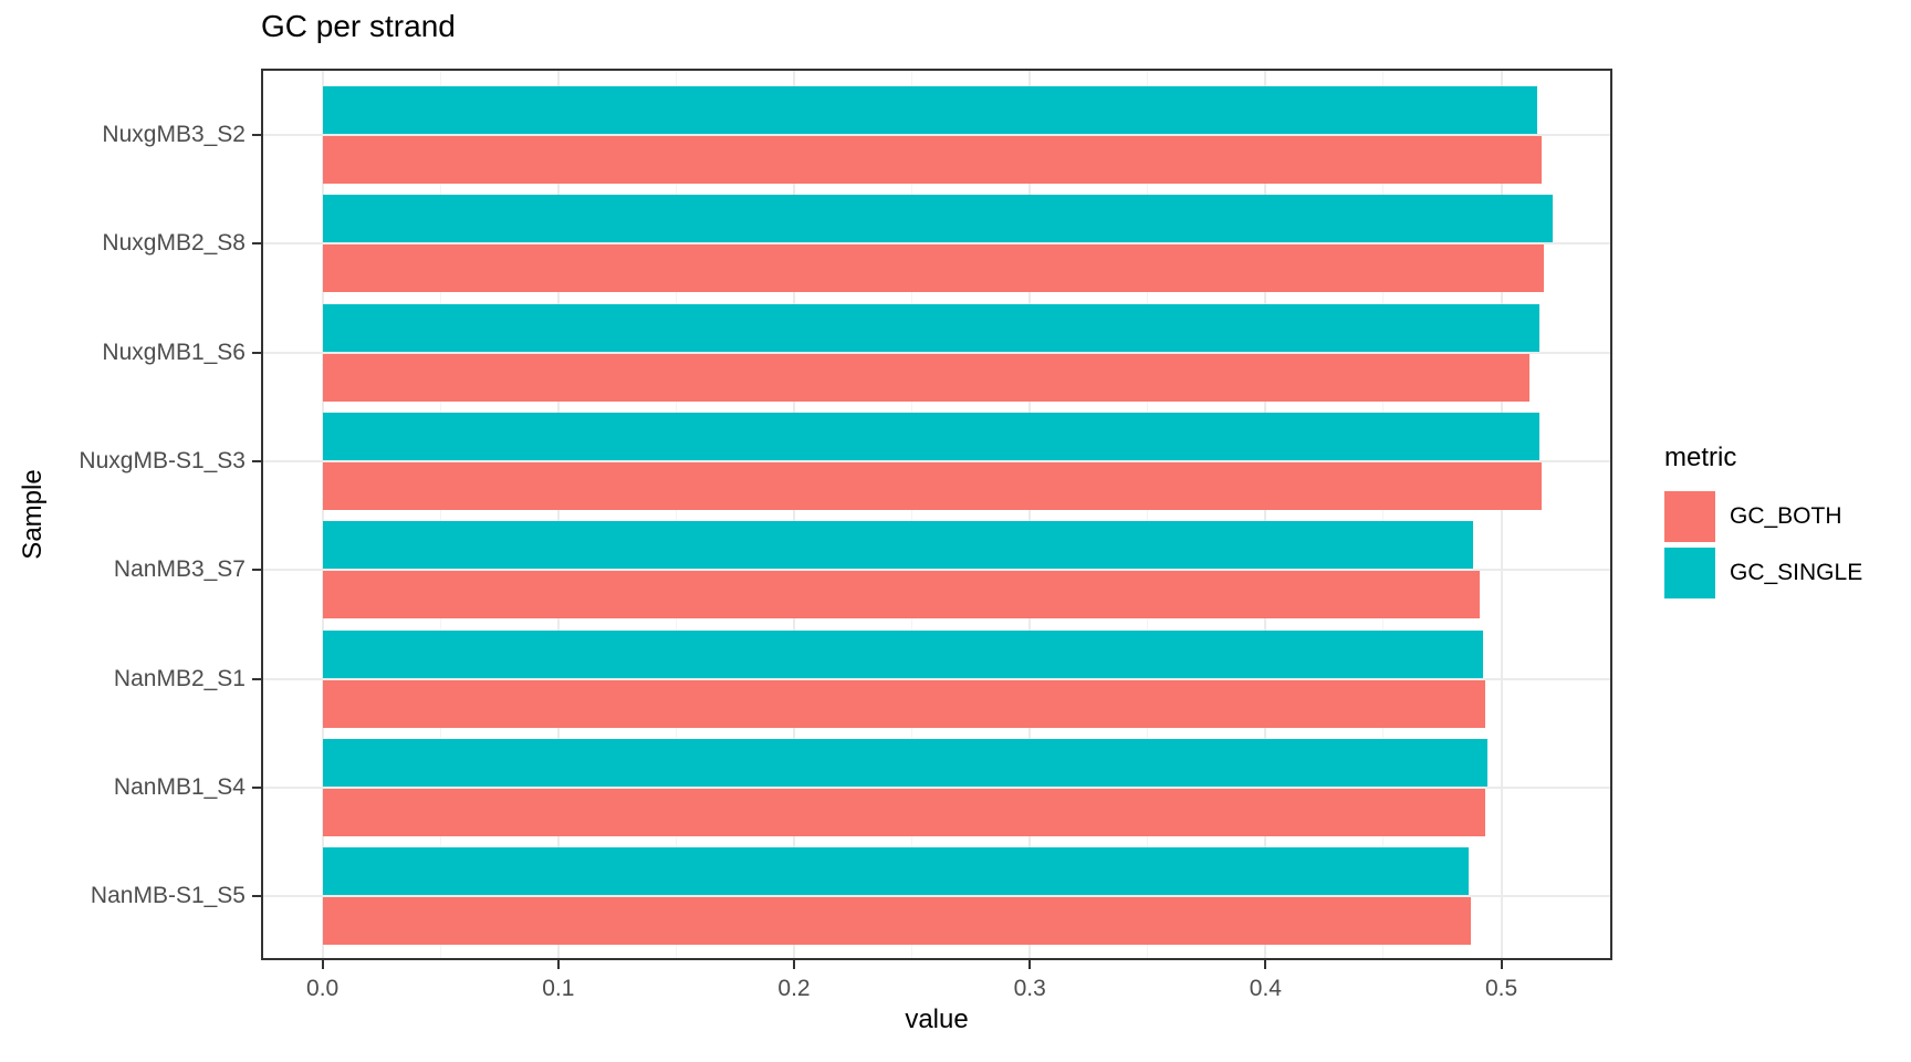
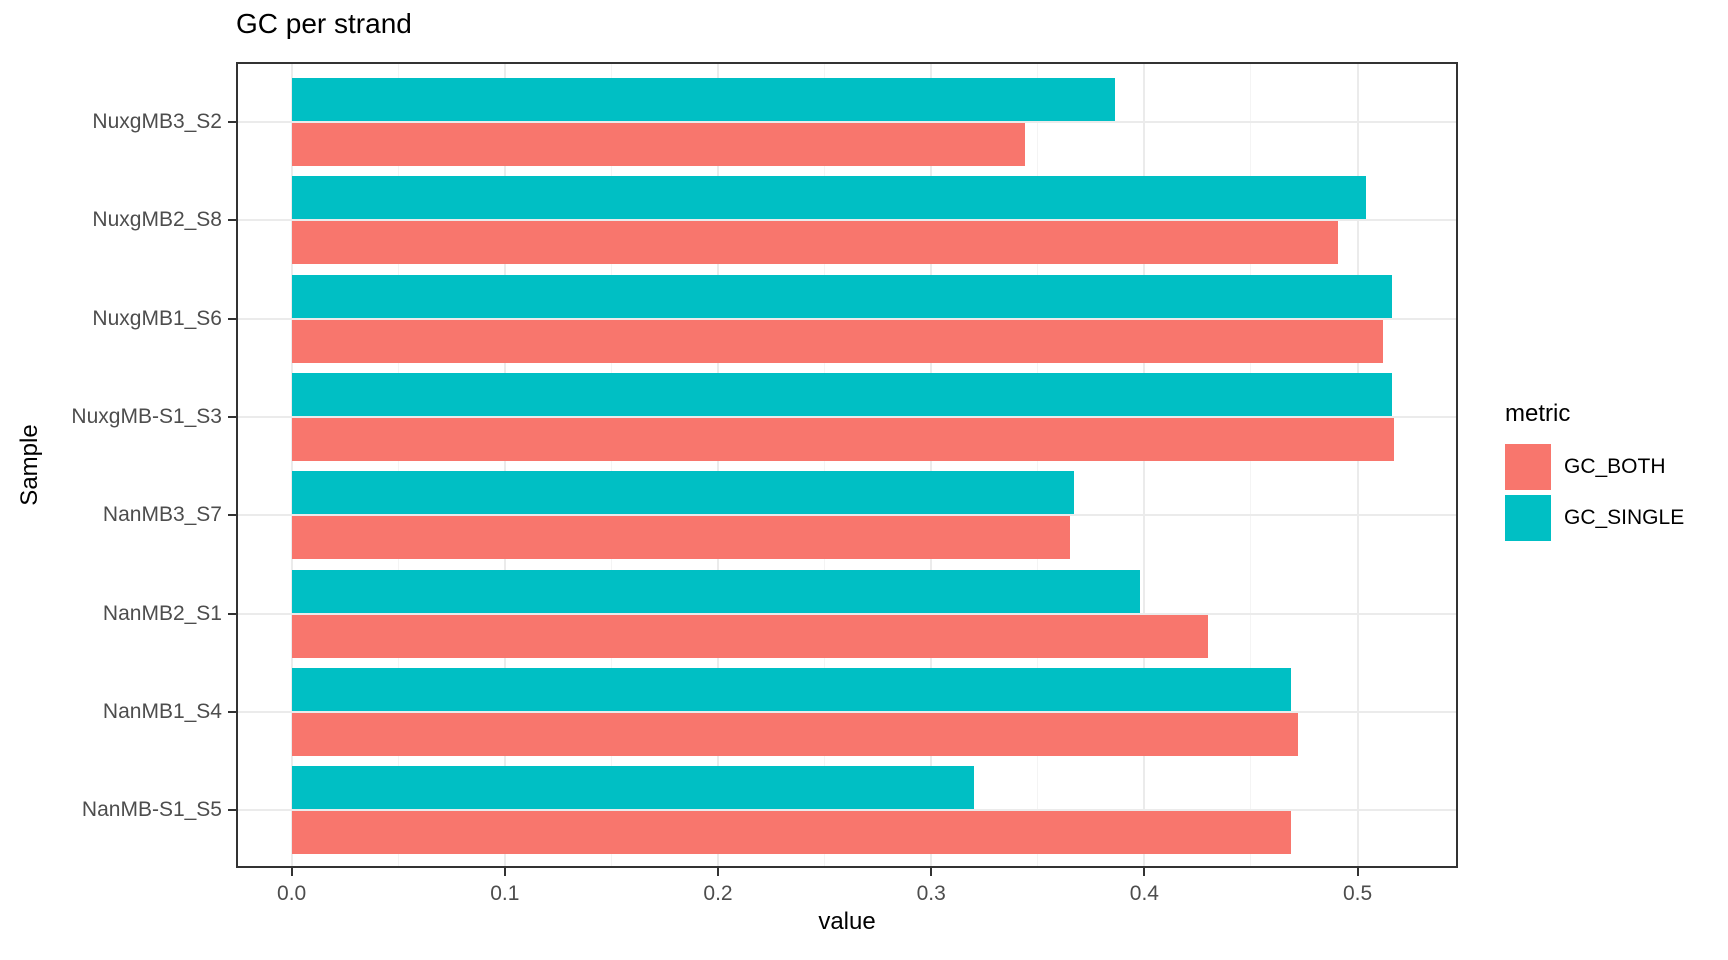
GC_SINGLE/NuxgMB3_S2: 0.515 -> 0.386
GC_BOTH/NuxgMB3_S2: 0.517 -> 0.344
GC_SINGLE/NuxgMB2_S8: 0.522 -> 0.504
GC_BOTH/NuxgMB2_S8: 0.518 -> 0.491
GC_SINGLE/NanMB3_S7: 0.488 -> 0.367
GC_BOTH/NanMB3_S7: 0.491 -> 0.365
GC_SINGLE/NanMB2_S1: 0.492 -> 0.398
GC_BOTH/NanMB2_S1: 0.493 -> 0.430
GC_SINGLE/NanMB1_S4: 0.494 -> 0.469
GC_BOTH/NanMB1_S4: 0.493 -> 0.472
GC_SINGLE/NanMB-S1_S5: 0.486 -> 0.320
GC_BOTH/NanMB-S1_S5: 0.487 -> 0.469
